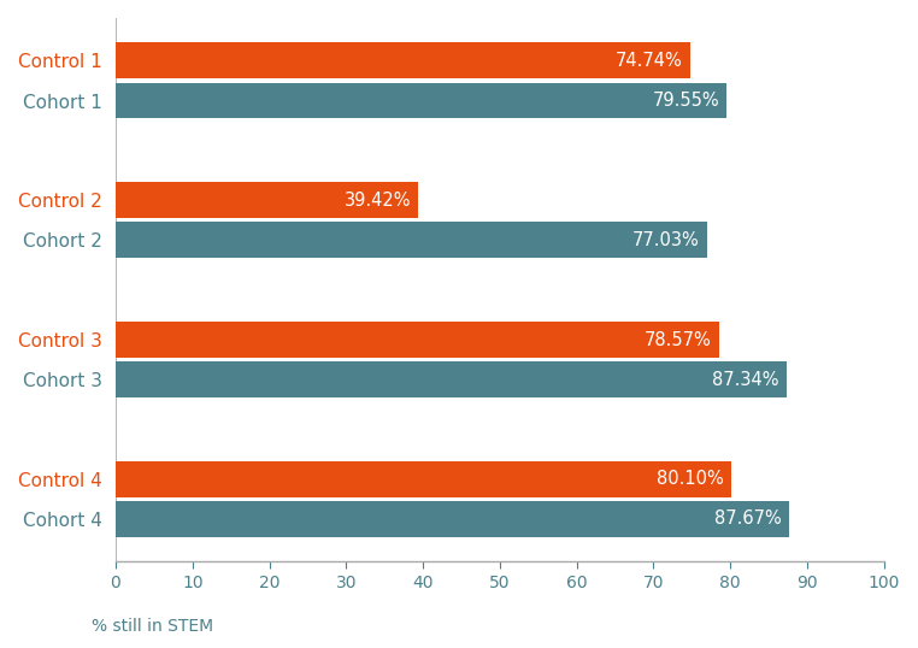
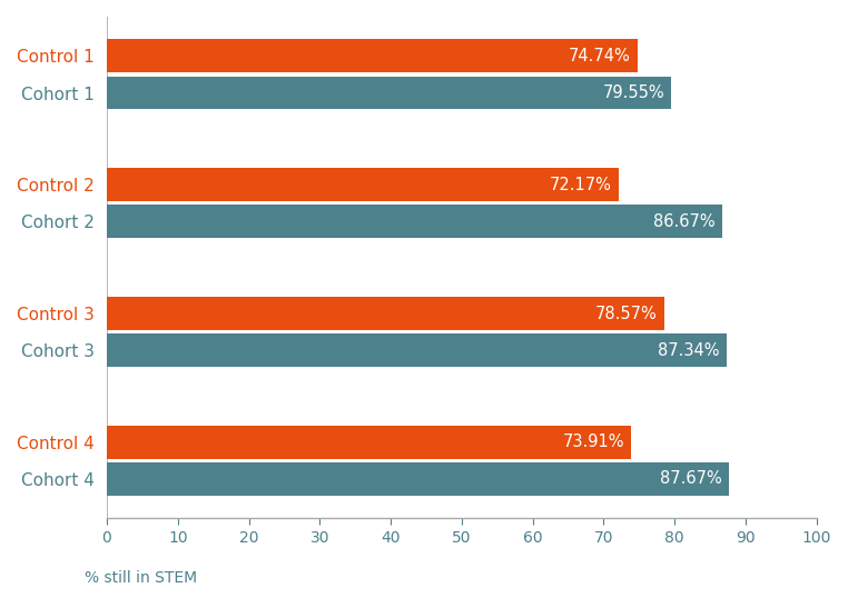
Control 2: 39.42% -> 72.17%
Cohort 2: 77.03% -> 86.67%
Control 4: 80.10% -> 73.91%
